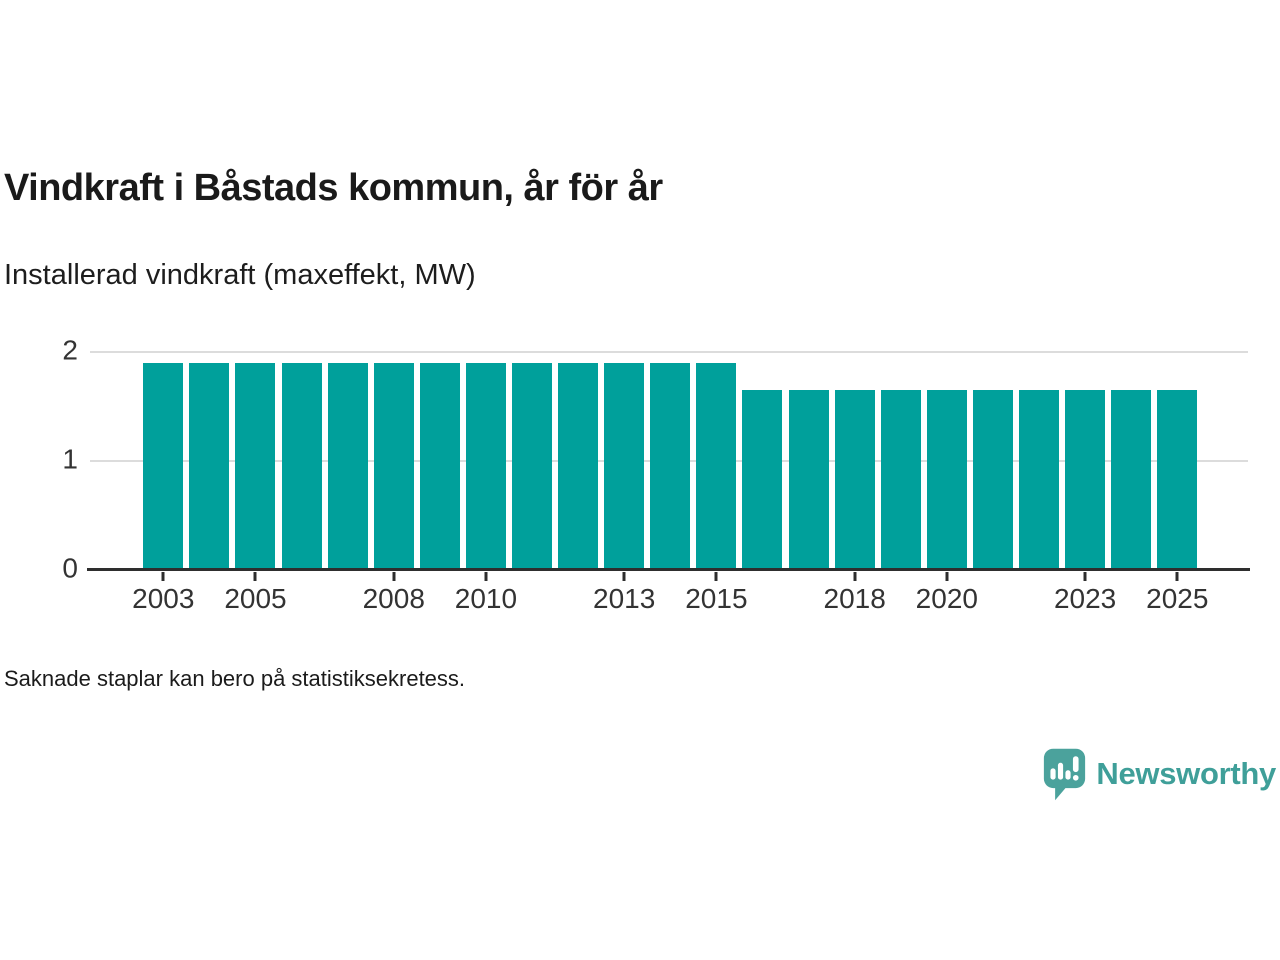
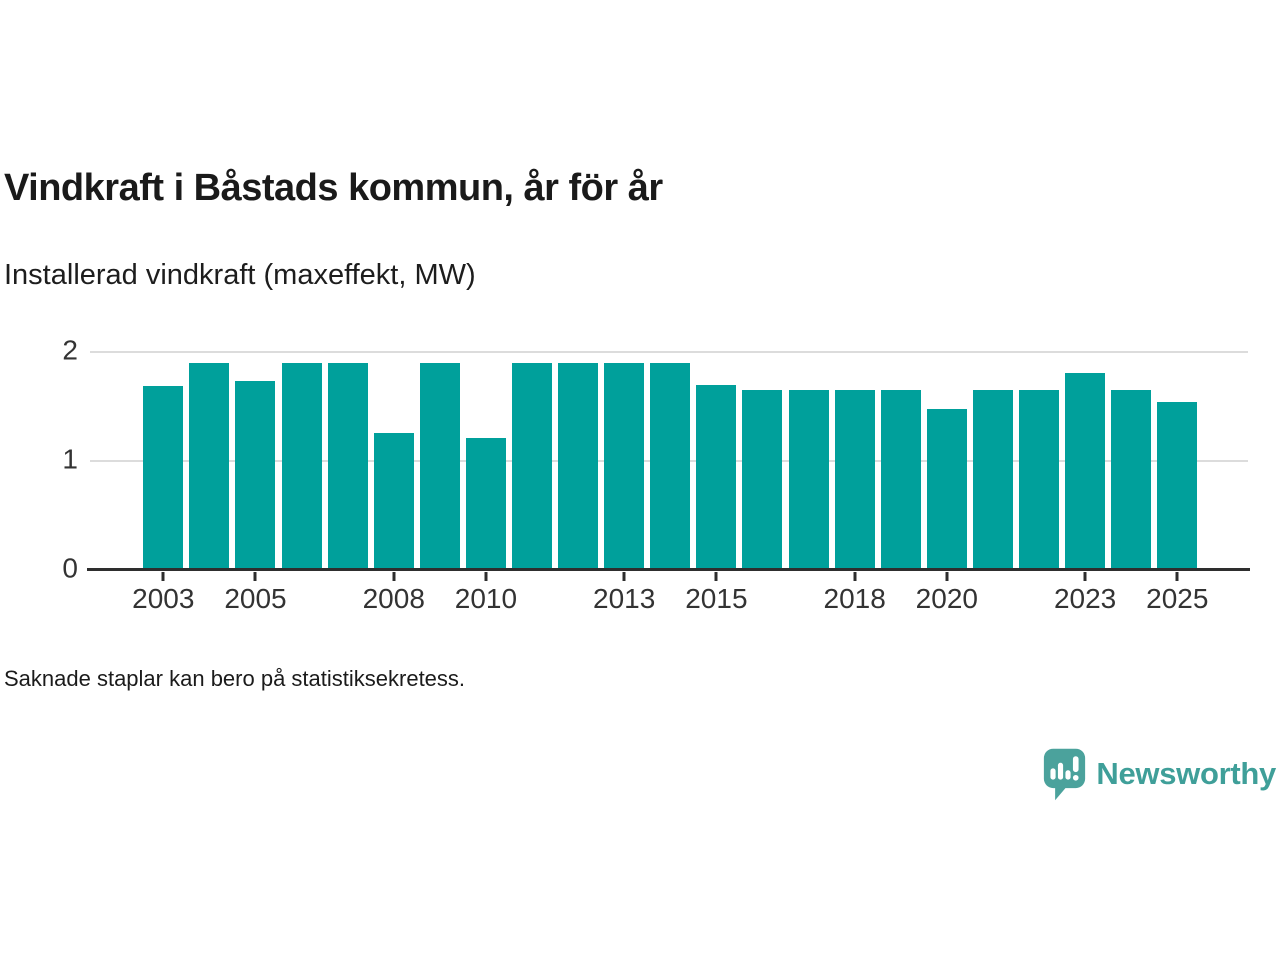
2003: 1.90 -> 1.69
2005: 1.90 -> 1.73
2008: 1.90 -> 1.26
2010: 1.90 -> 1.21
2015: 1.90 -> 1.70
2020: 1.65 -> 1.48
2023: 1.65 -> 1.81
2025: 1.65 -> 1.54
